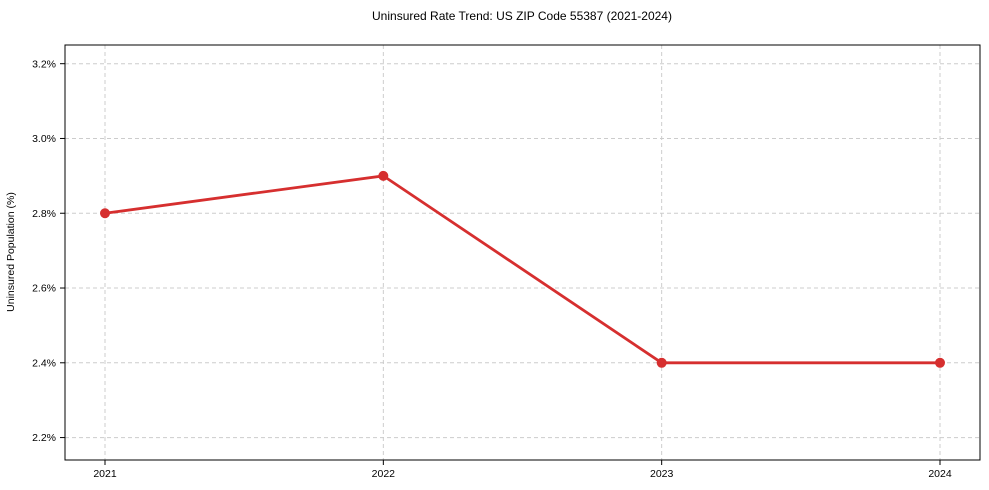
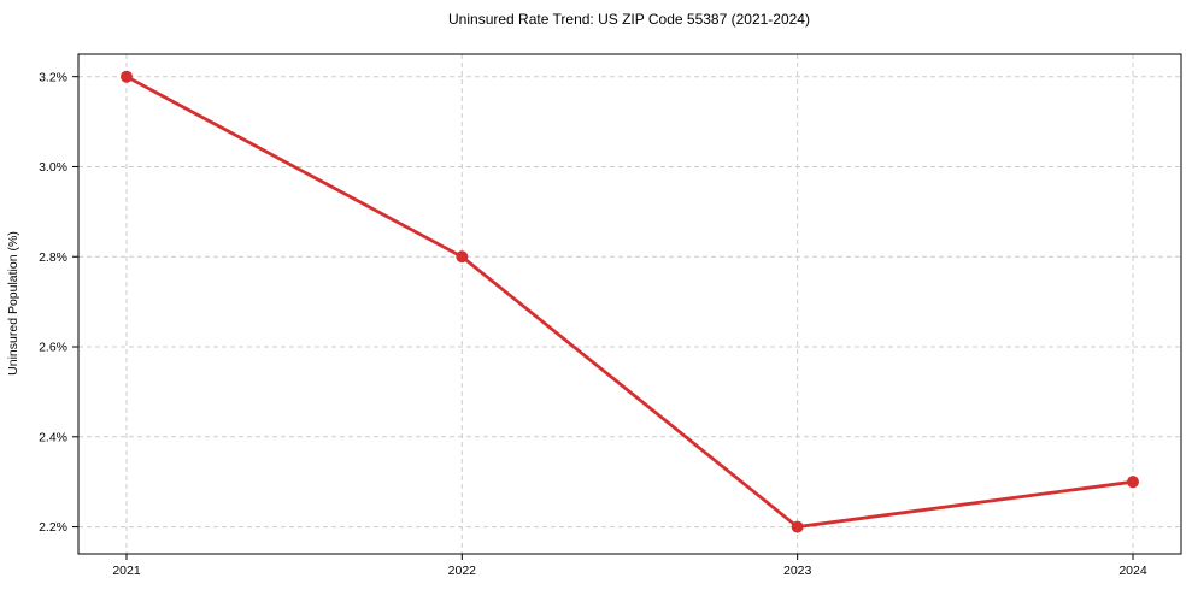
2021: 2.8% -> 3.2%
2022: 2.9% -> 2.8%
2023: 2.4% -> 2.2%
2024: 2.4% -> 2.3%
